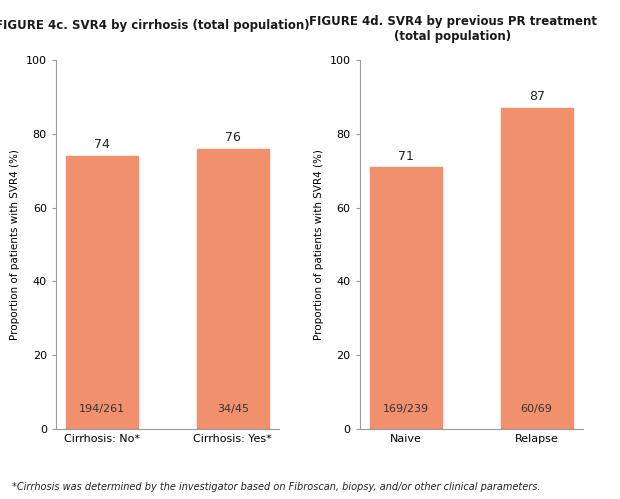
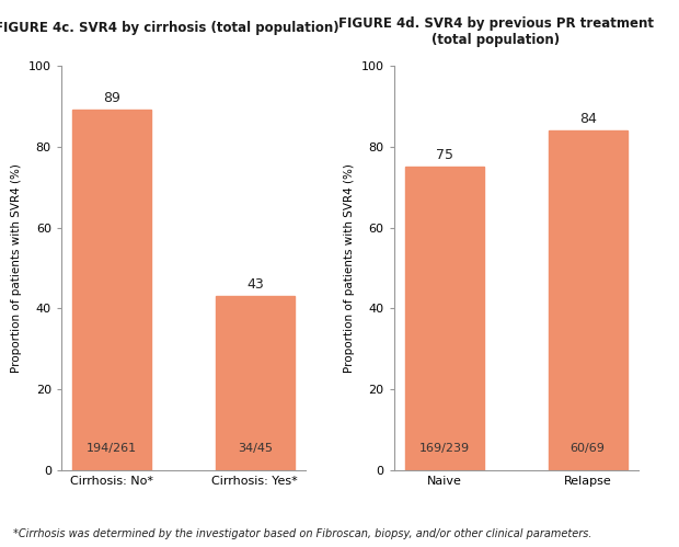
Cirrhosis: No*: 74 -> 89
Cirrhosis: Yes*: 76 -> 43
Naive: 71 -> 75
Relapse: 87 -> 84
